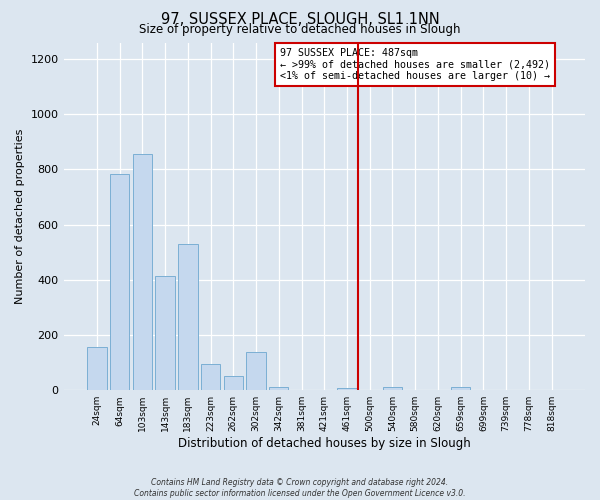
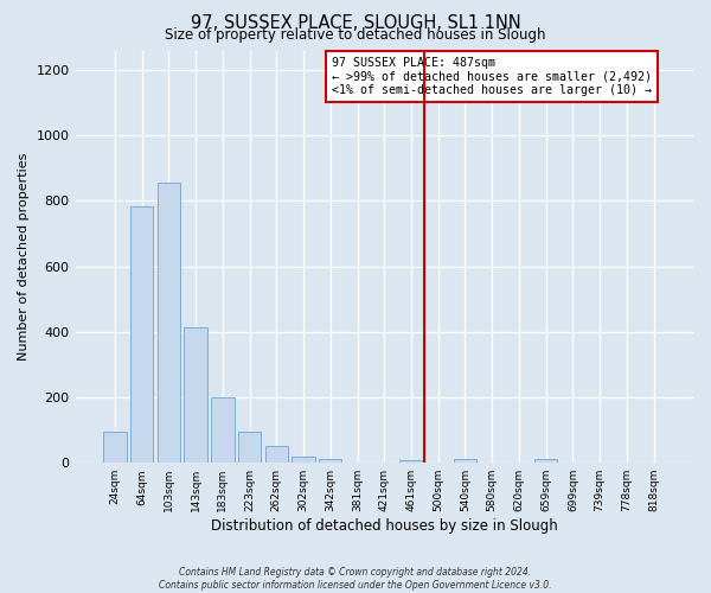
24sqm: 155 -> 95
183sqm: 530 -> 200
302sqm: 140 -> 18
